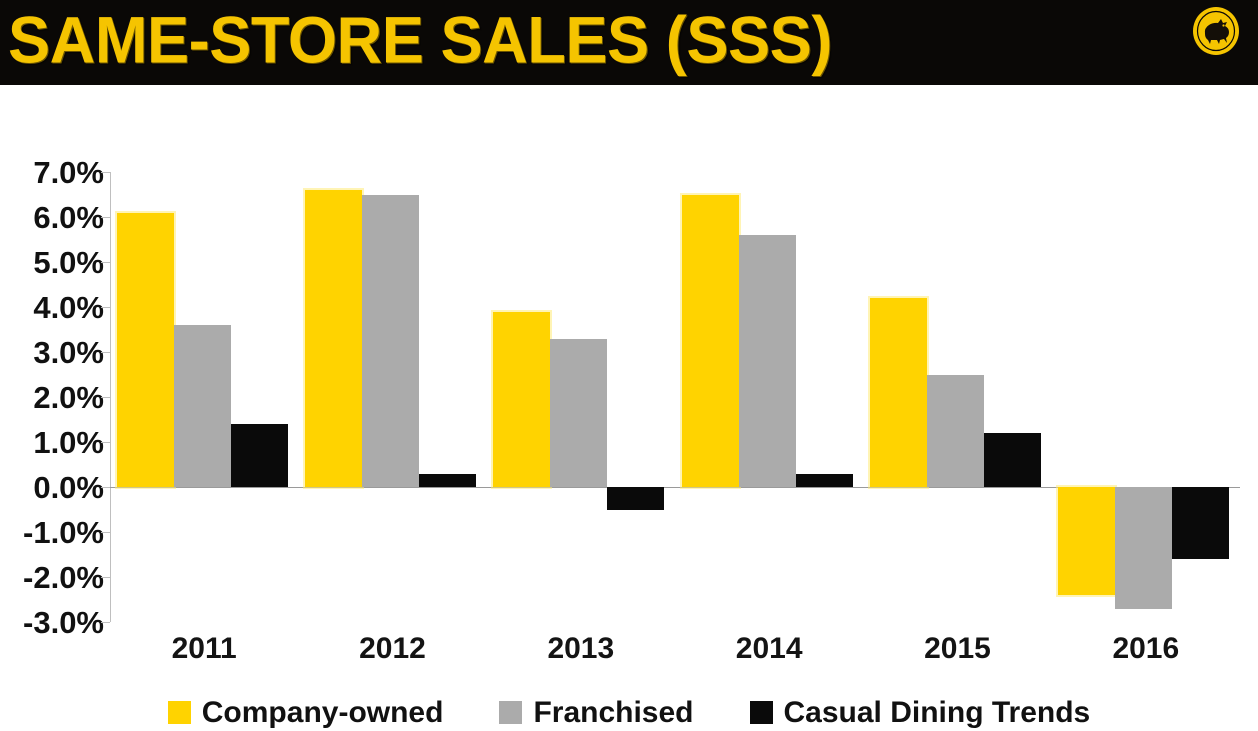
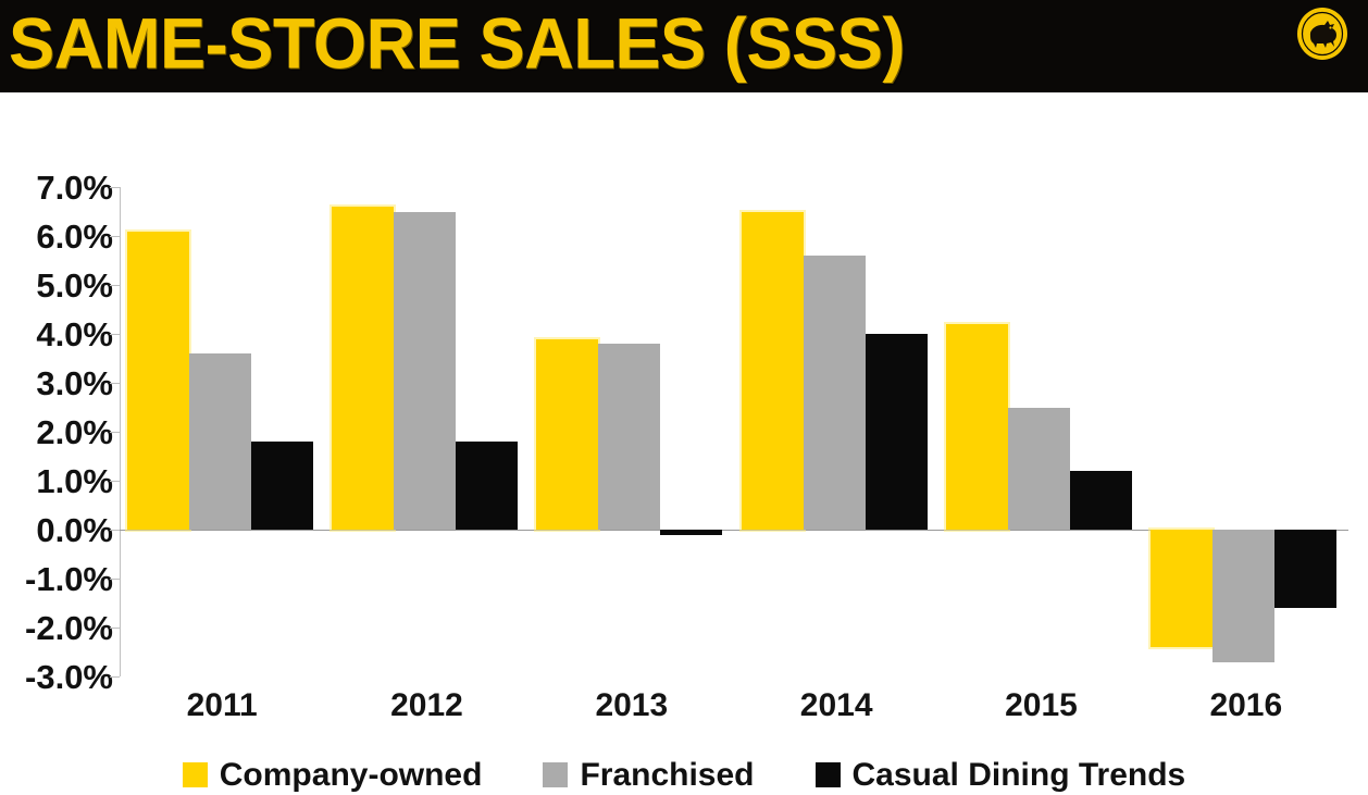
Casual Dining Trends/2011: 1.4% -> 1.8%
Casual Dining Trends/2012: 0.3% -> 1.8%
Franchised/2013: 3.3% -> 3.8%
Casual Dining Trends/2013: -0.5% -> -0.1%
Casual Dining Trends/2014: 0.3% -> 4.0%
